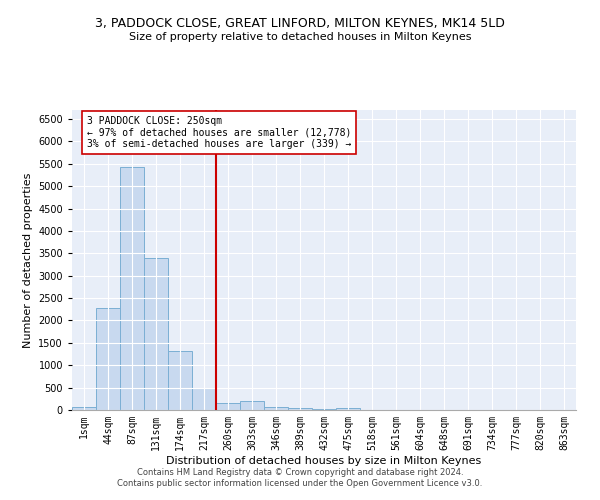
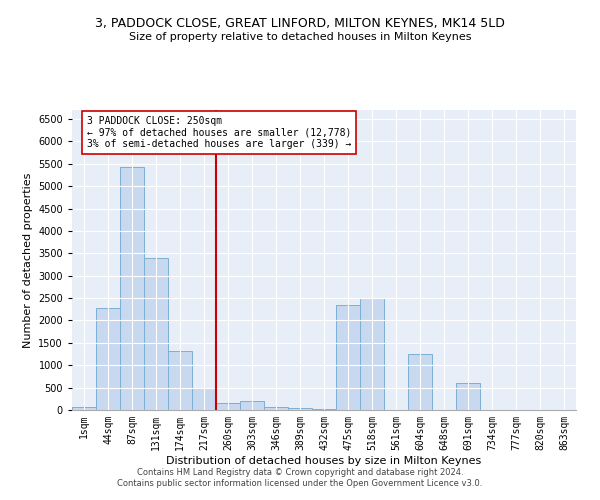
475sqm: 50 -> 2350
518sqm: 0 -> 2500
604sqm: 0 -> 1250
691sqm: 0 -> 600
